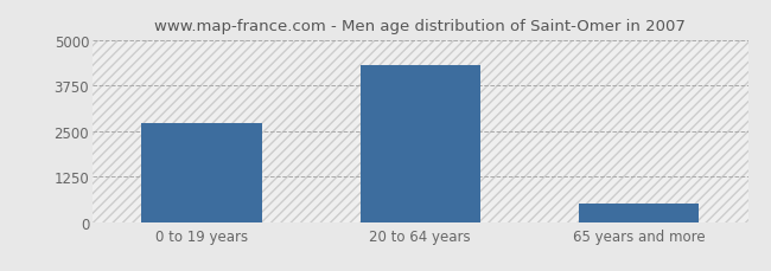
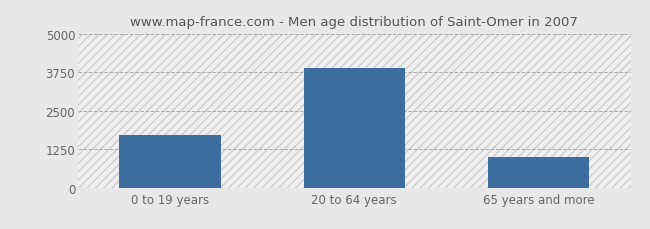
0 to 19 years: 2700 -> 1700
20 to 64 years: 4300 -> 3870
65 years and more: 500 -> 1000
